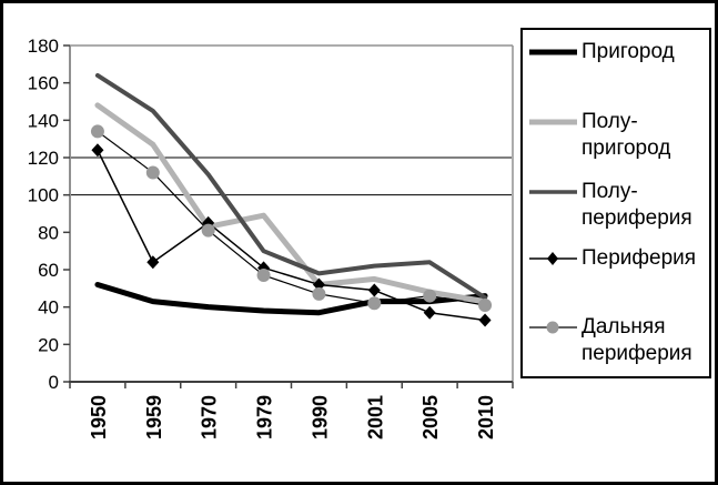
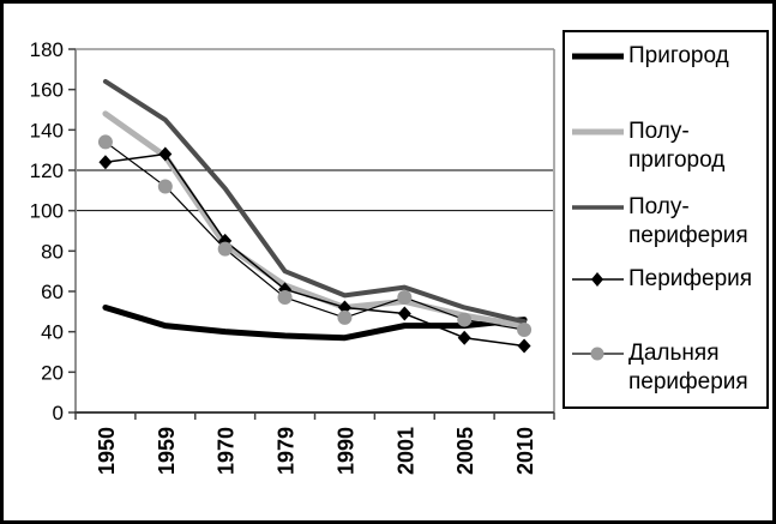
Периферия/1959: 64 -> 128
Полу-пригород/1979: 89 -> 63
Дальняя периферия/2001: 42 -> 57
Полу-периферия/2005: 64 -> 52
